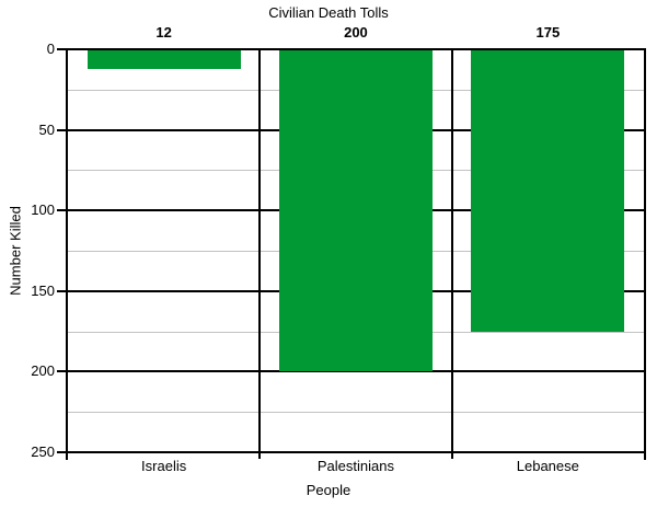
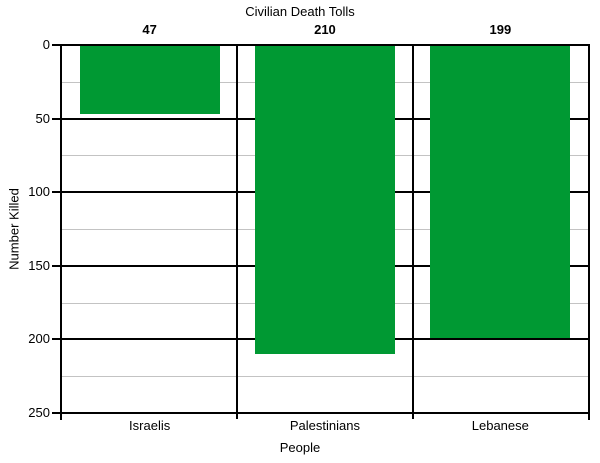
Israelis: 12 -> 47
Palestinians: 200 -> 210
Lebanese: 175 -> 199
